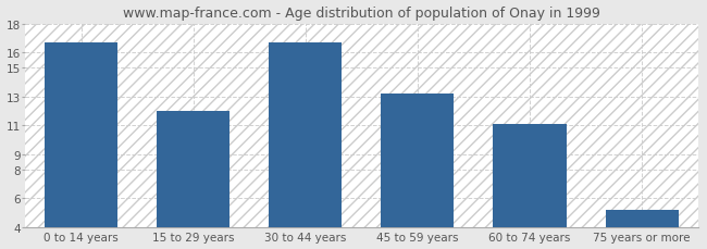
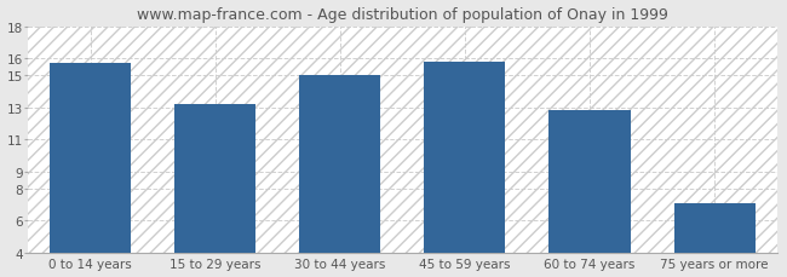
0 to 14 years: 16.7 -> 15.7
15 to 29 years: 12.0 -> 13.2
30 to 44 years: 16.7 -> 15.0
45 to 59 years: 13.2 -> 15.8
60 to 74 years: 11.1 -> 12.8
75 years or more: 5.2 -> 7.1
